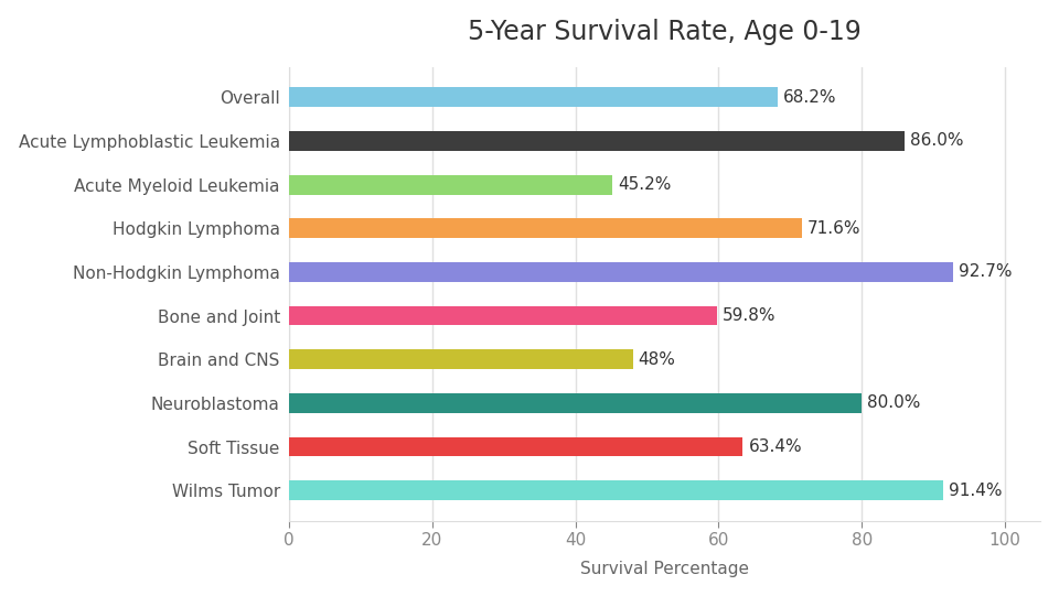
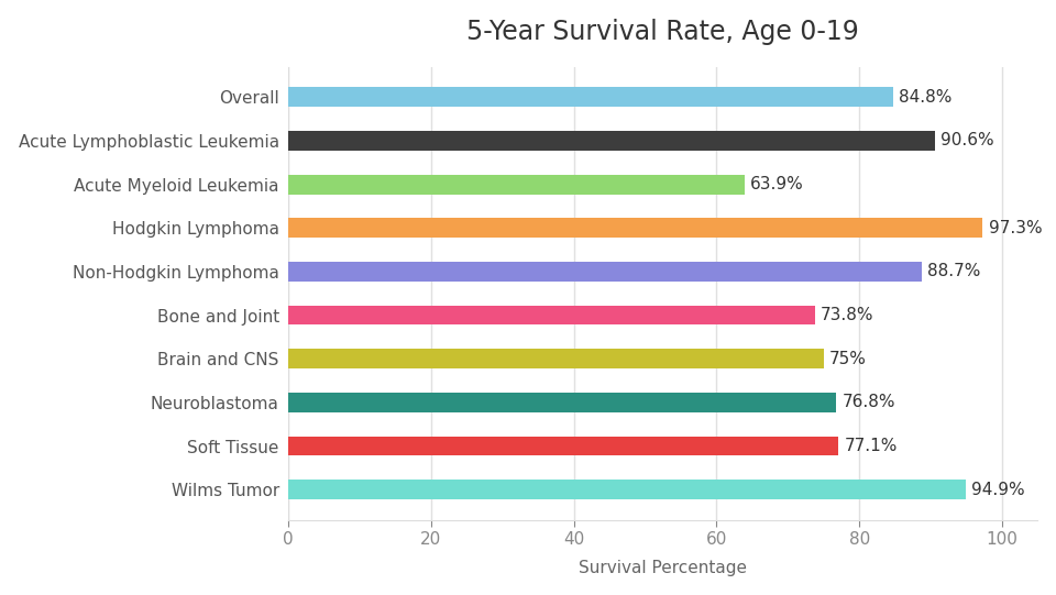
Overall: 68.2% -> 84.8%
Acute Lymphoblastic Leukemia: 86.0% -> 90.6%
Acute Myeloid Leukemia: 45.2% -> 63.9%
Hodgkin Lymphoma: 71.6% -> 97.3%
Non-Hodgkin Lymphoma: 92.7% -> 88.7%
Bone and Joint: 59.8% -> 73.8%
Brain and CNS: 48% -> 75%
Neuroblastoma: 80.0% -> 76.8%
Soft Tissue: 63.4% -> 77.1%
Wilms Tumor: 91.4% -> 94.9%
